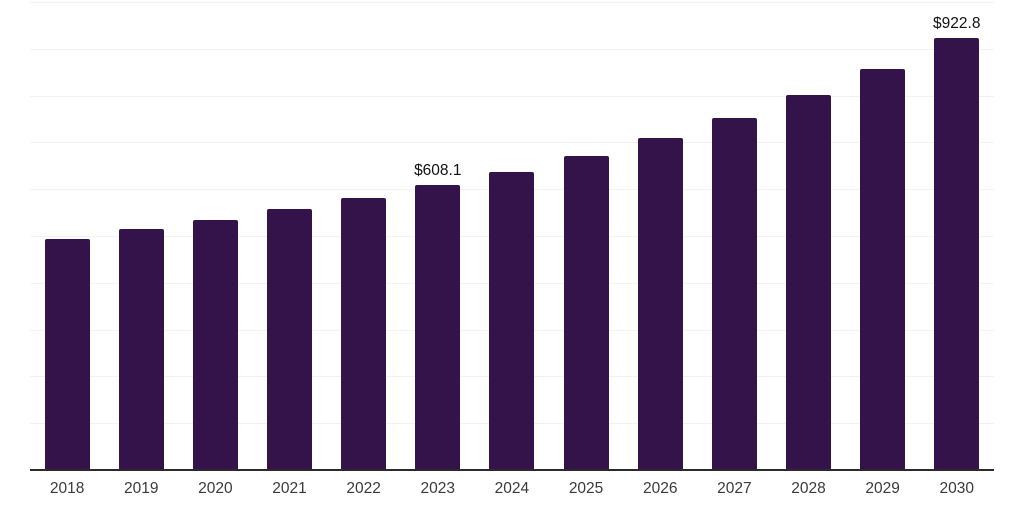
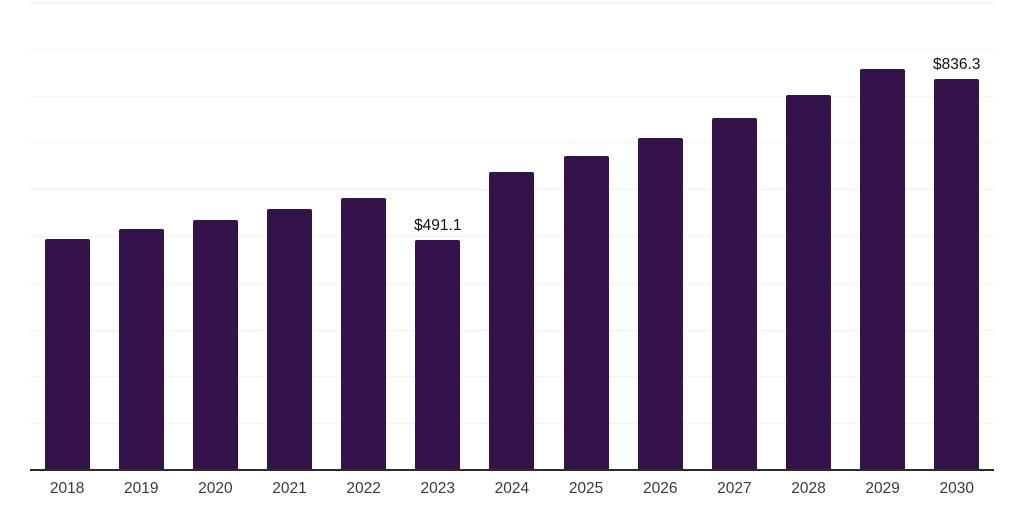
2023: $608.1 -> $491.1
2030: $922.8 -> $836.3
